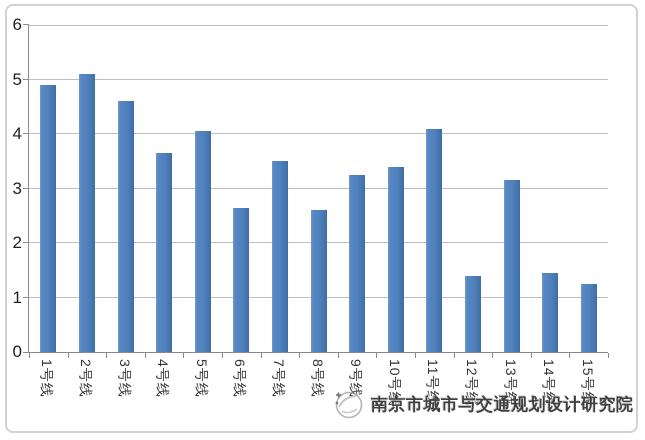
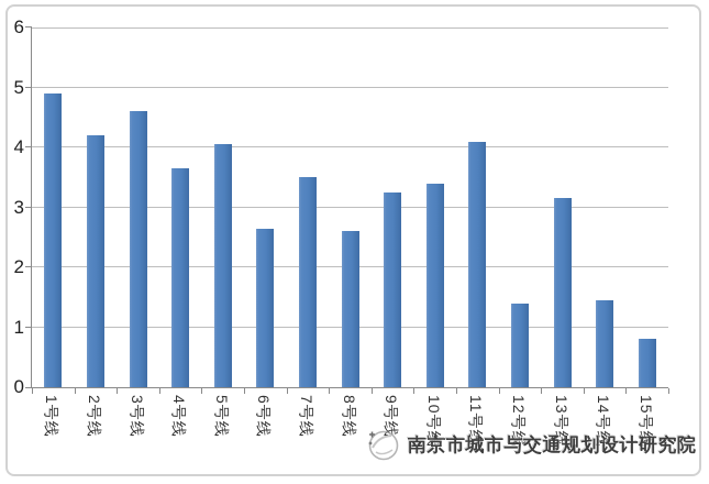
2号线: 5.1 -> 4.2
15号线: 1.2 -> 0.8
